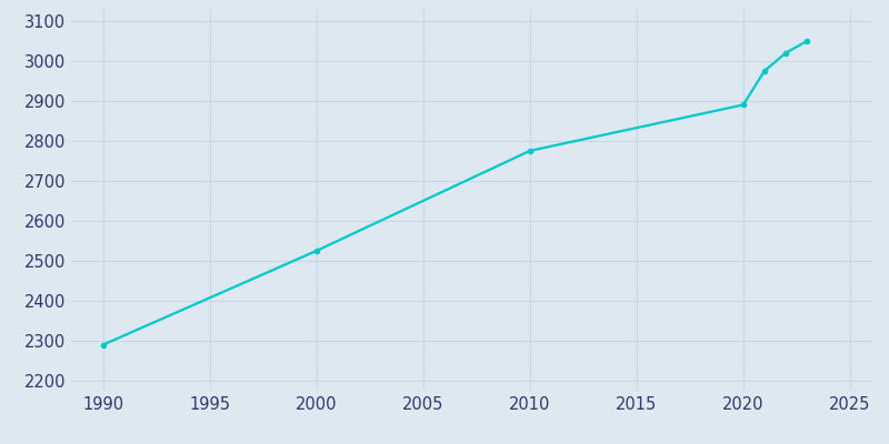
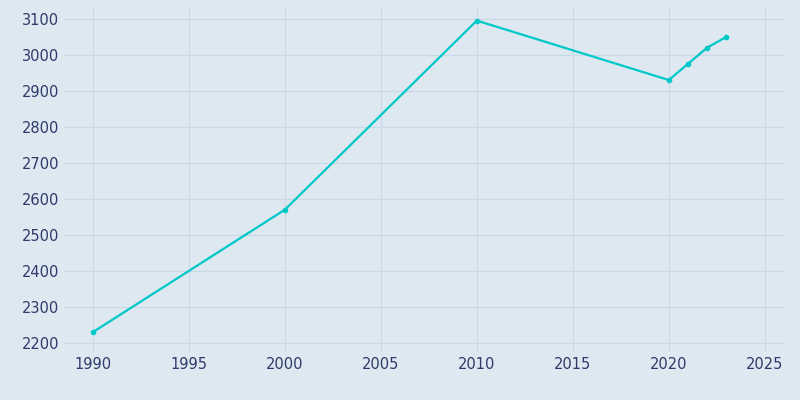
1990: 2290 -> 2230
2000: 2525 -> 2570
2010: 2775 -> 3095
2020: 2890 -> 2930
